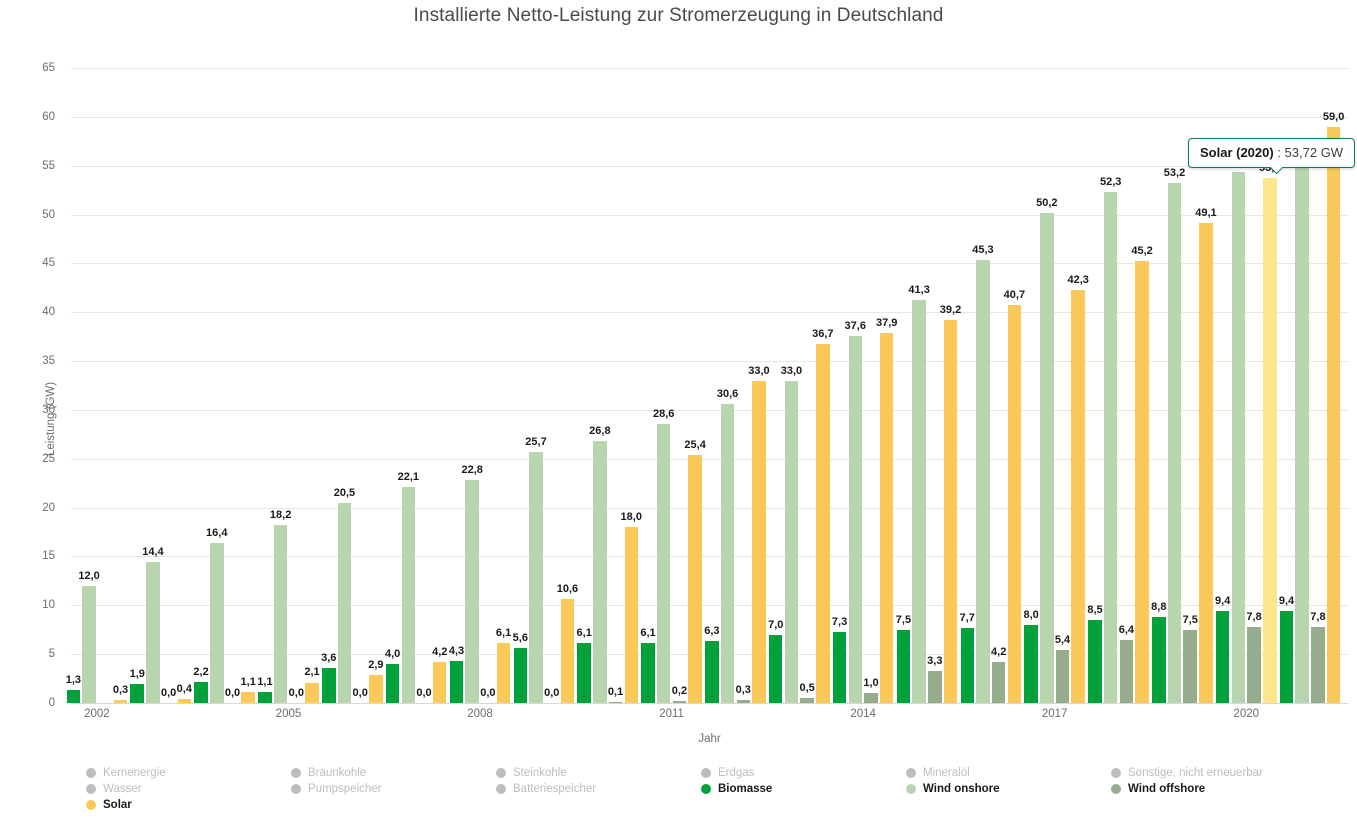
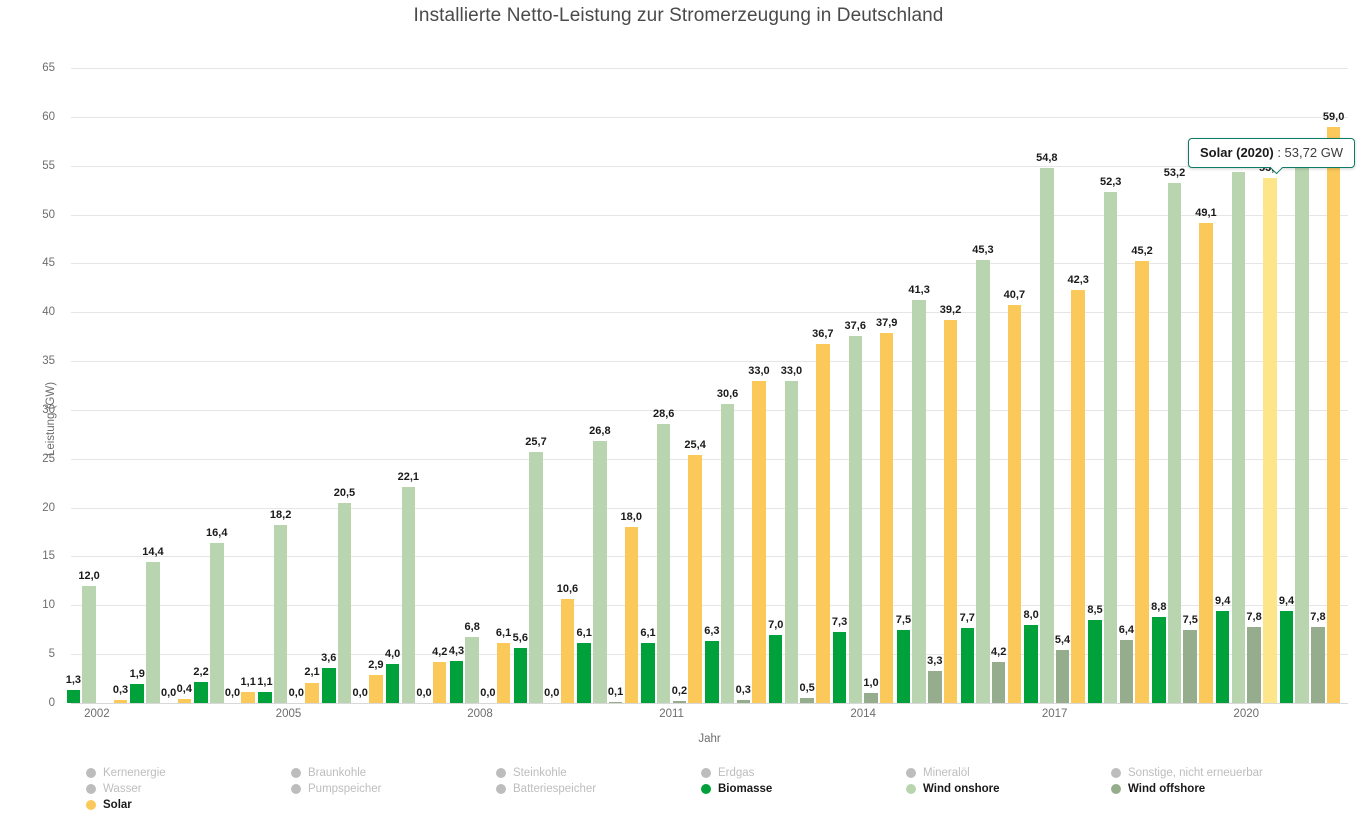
Wind onshore/2008: 22,8 -> 6,8
Wind onshore/2017: 50,2 -> 54,8
